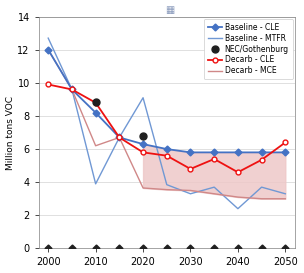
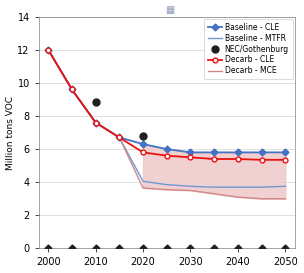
Baseline - MTFR/2000: 12.7 -> 12.0
Decarb - CLE/2000: 9.9 -> 12.0
Baseline - CLE/2010: 8.2 -> 7.6
Baseline - MTFR/2010: 3.9 -> 7.6
Decarb - CLE/2010: 8.8 -> 7.6
Decarb - MCE/2010: 6.2 -> 7.6
Baseline - MTFR/2020: 9.1 -> 4.0
Baseline - MTFR/2030: 3.3 -> 3.8
Decarb - CLE/2030: 4.8 -> 5.5
Baseline - MTFR/2040: 2.4 -> 3.7
Decarb - CLE/2040: 4.6 -> 5.4
Baseline - MTFR/2050: 3.3 -> 3.8
Decarb - CLE/2050: 6.4 -> 5.3
